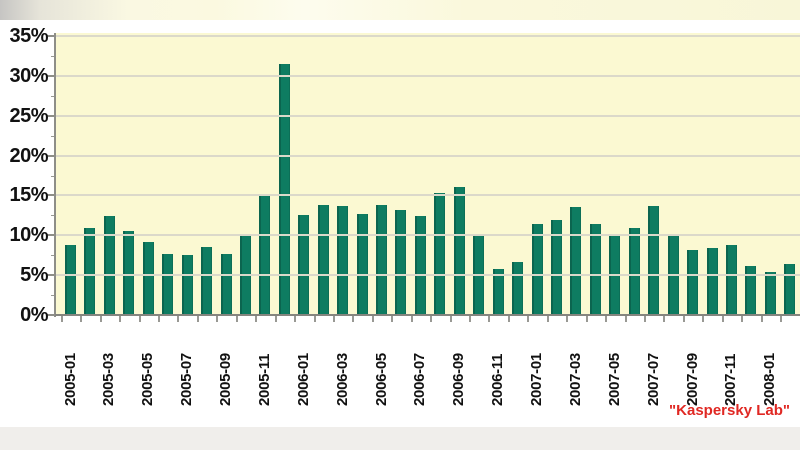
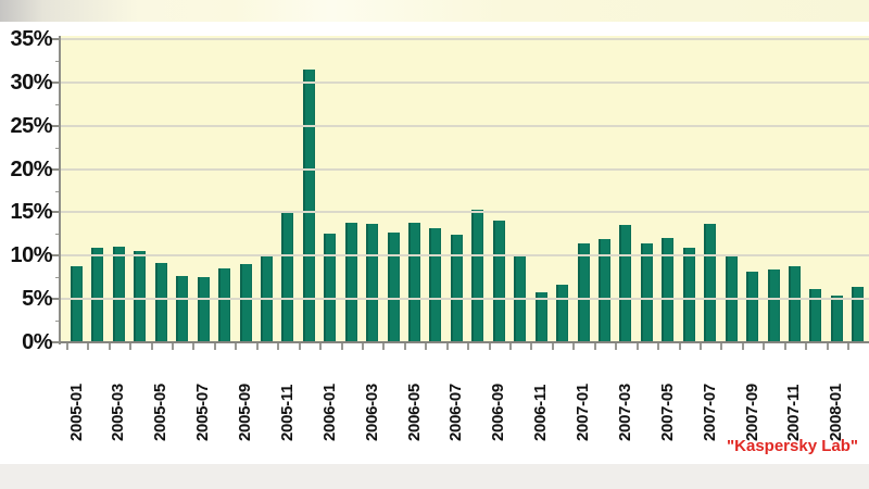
2005-03: 12% -> 11%
2005-09: 8% -> 9%
2006-09: 16% -> 14%
2007-05: 10% -> 12%
